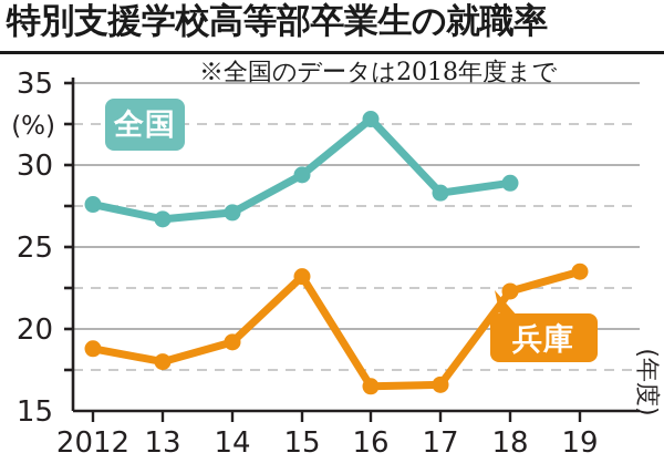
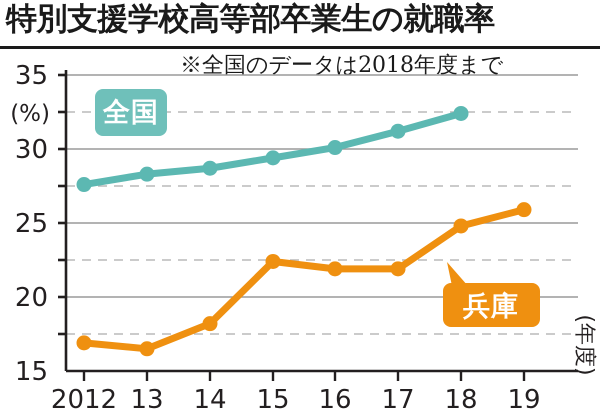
兵庫/2012: 18.8 -> 16.9
全国/13: 26.7 -> 28.3
兵庫/13: 18.0 -> 16.5
全国/14: 27.1 -> 28.7
兵庫/14: 19.2 -> 18.2
兵庫/15: 23.2 -> 22.4
全国/16: 32.8 -> 30.1
兵庫/16: 16.5 -> 21.9
全国/17: 28.3 -> 31.2
兵庫/17: 16.6 -> 21.9
全国/18: 28.9 -> 32.4
兵庫/18: 22.3 -> 24.8
兵庫/19: 23.5 -> 25.9
